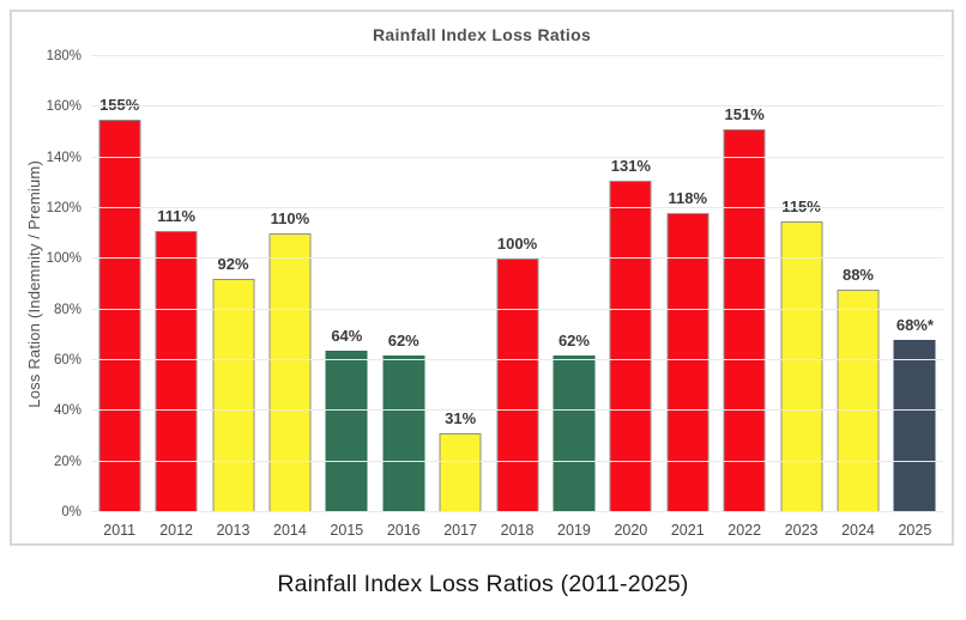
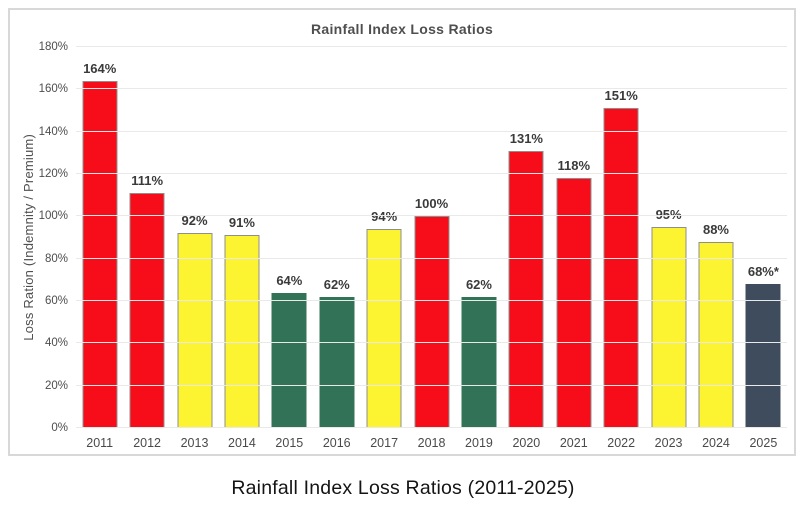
2011: 155% -> 164%
2014: 110% -> 91%
2017: 31% -> 94%
2023: 115% -> 95%
